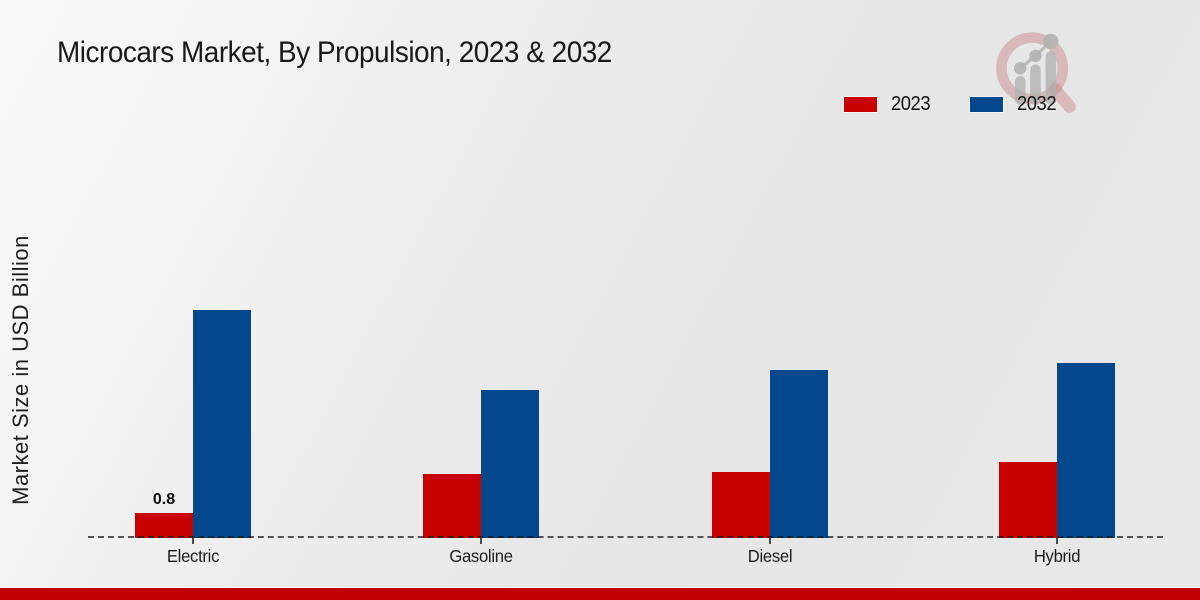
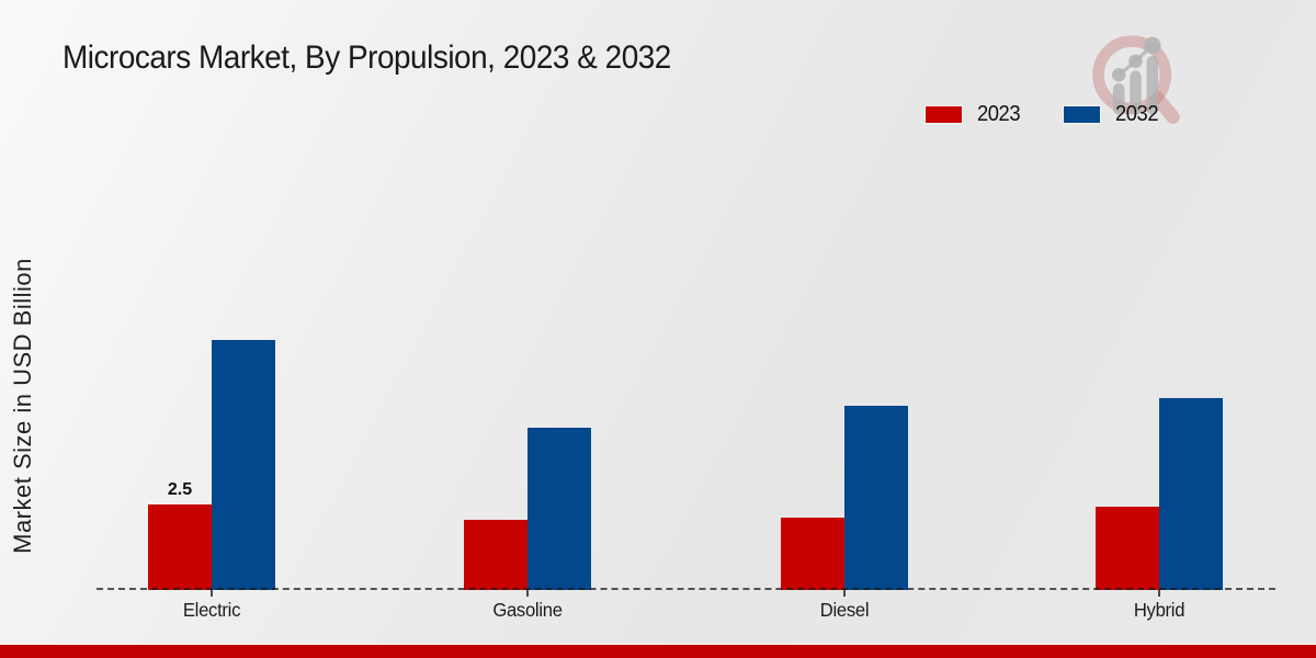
2023/Electric: 0.8 -> 2.5
